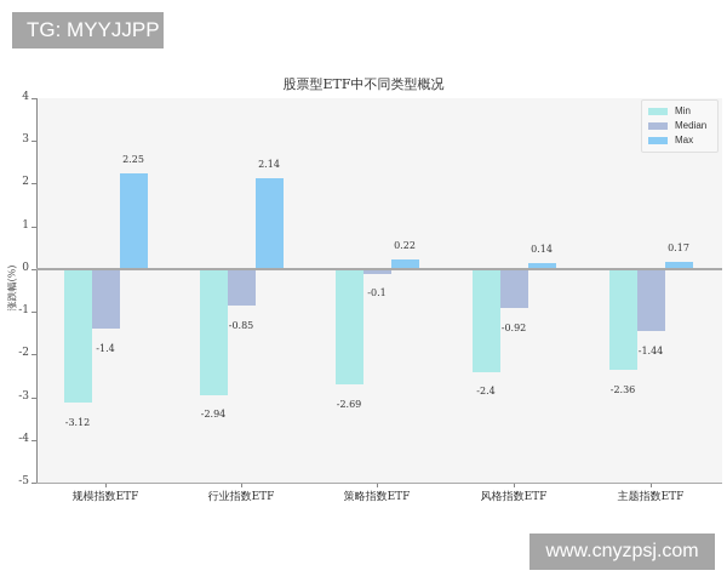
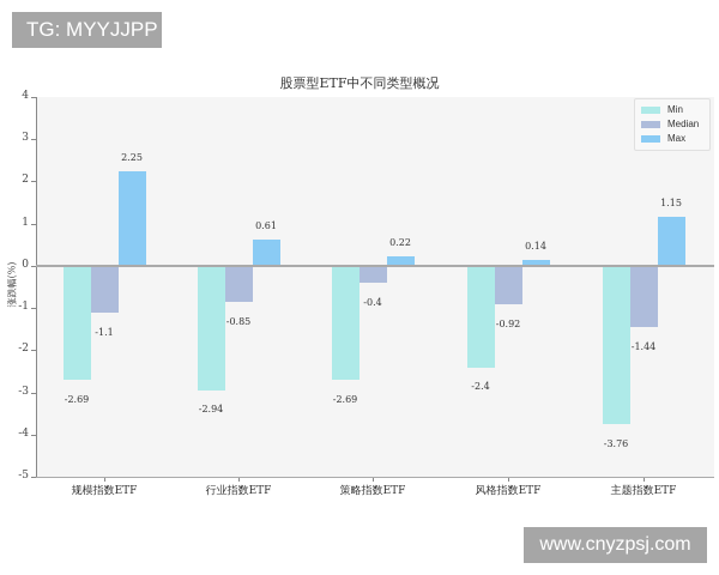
Min/规模指数ETF: -3.12 -> -2.69
Median/规模指数ETF: -1.4 -> -1.1
Max/行业指数ETF: 2.14 -> 0.61
Median/策略指数ETF: -0.1 -> -0.4
Min/主题指数ETF: -2.36 -> -3.76
Max/主题指数ETF: 0.17 -> 1.15
